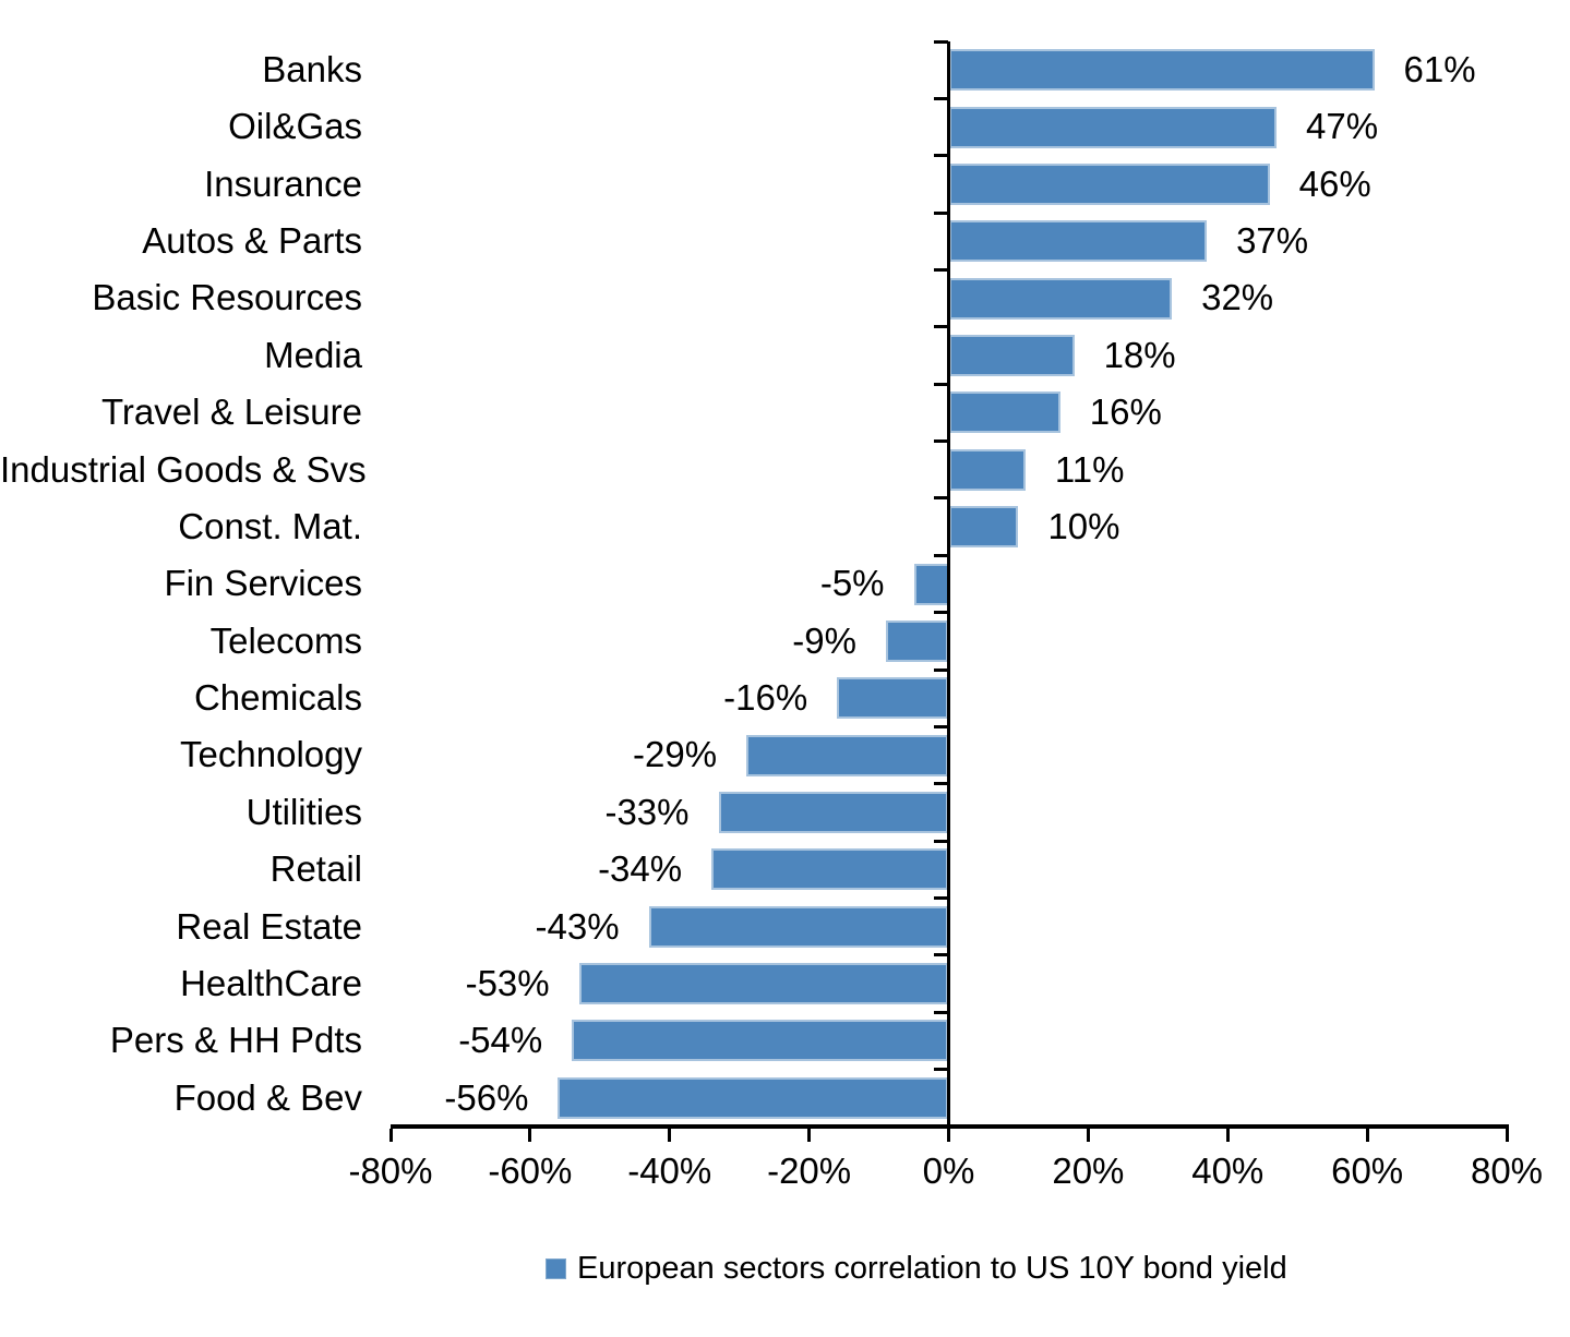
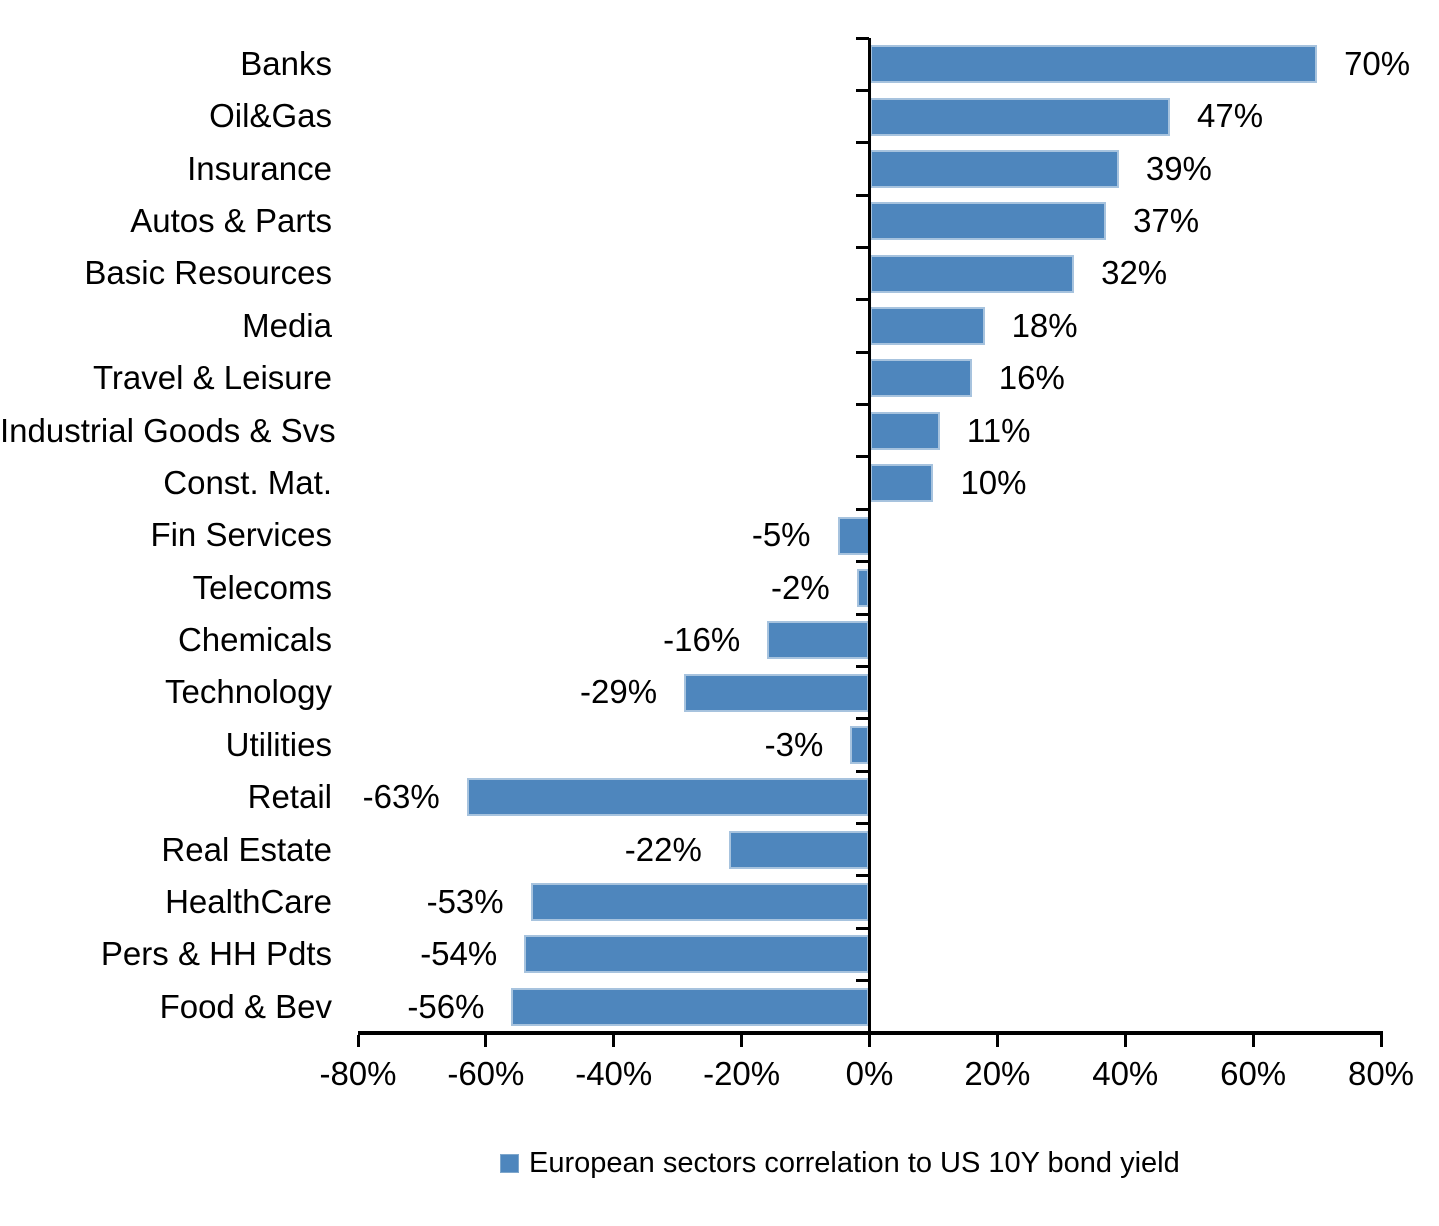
Banks: 61% -> 70%
Insurance: 46% -> 39%
Telecoms: -9% -> -2%
Utilities: -33% -> -3%
Retail: -34% -> -63%
Real Estate: -43% -> -22%
